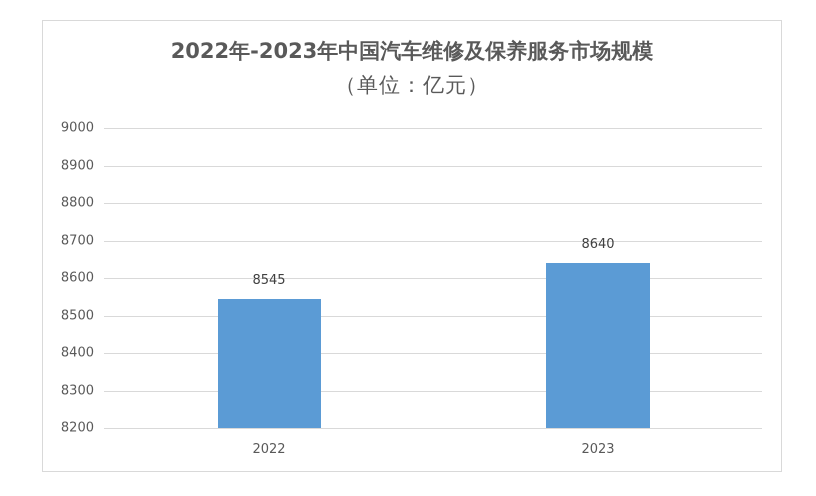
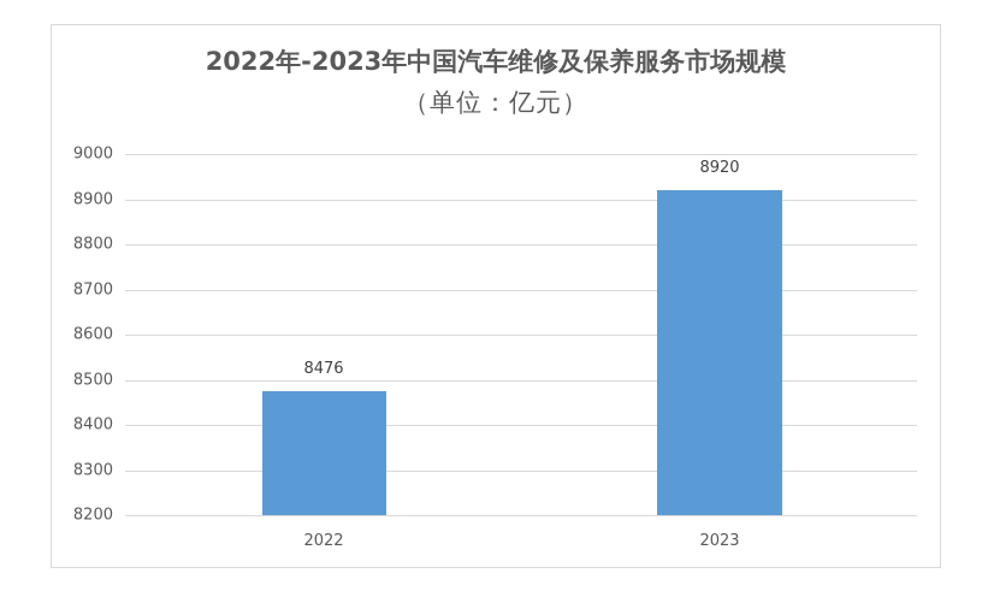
2022: 8545 -> 8476
2023: 8640 -> 8920
